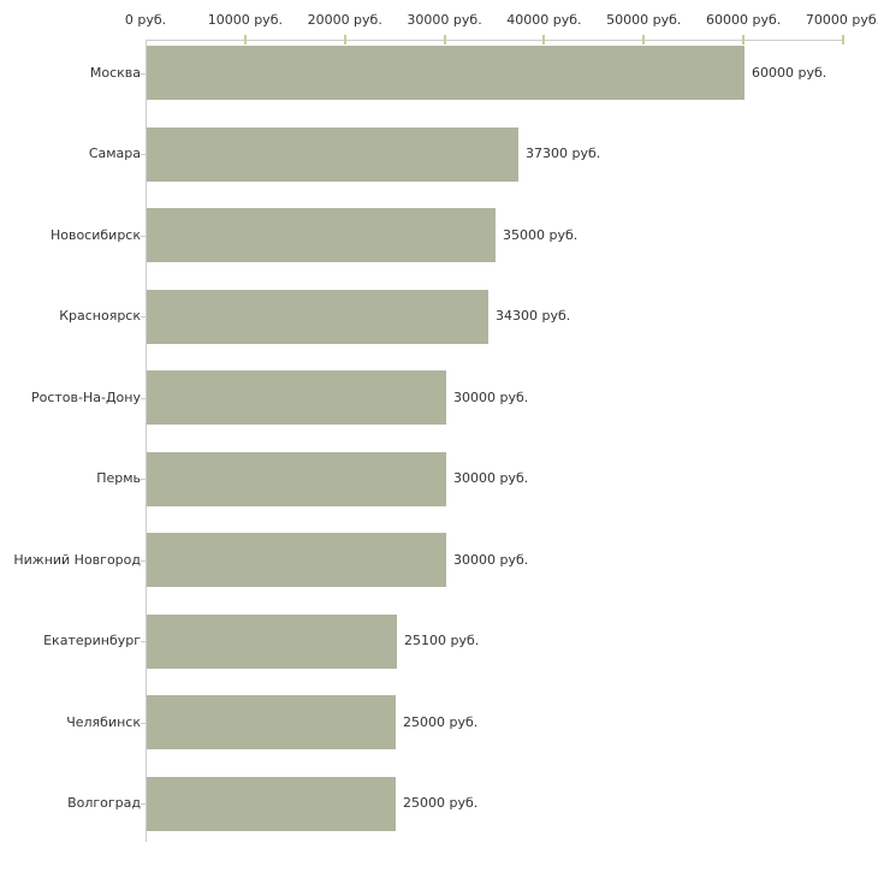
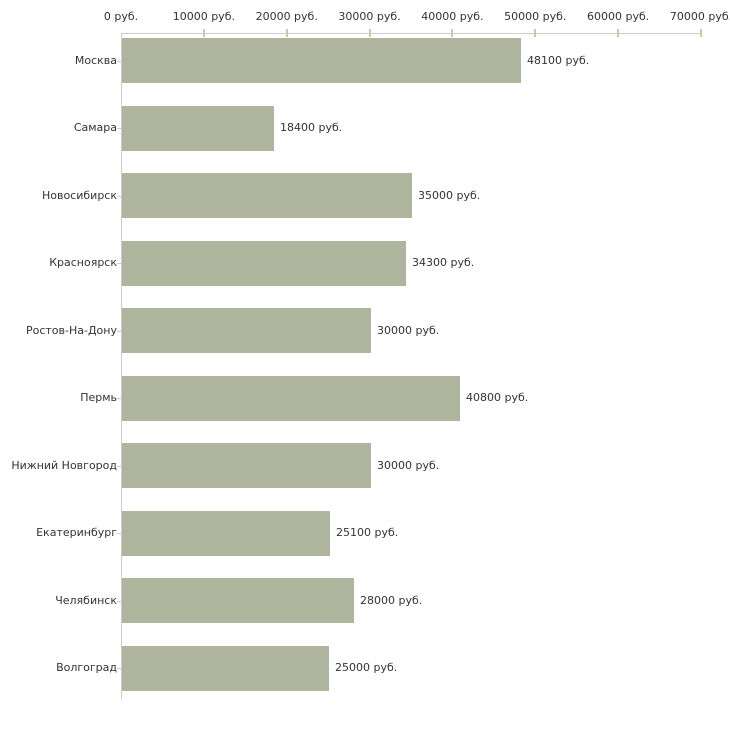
Москва: 60000 -> 48100
Самара: 37300 -> 18400
Пермь: 30000 -> 40800
Челябинск: 25000 -> 28000
